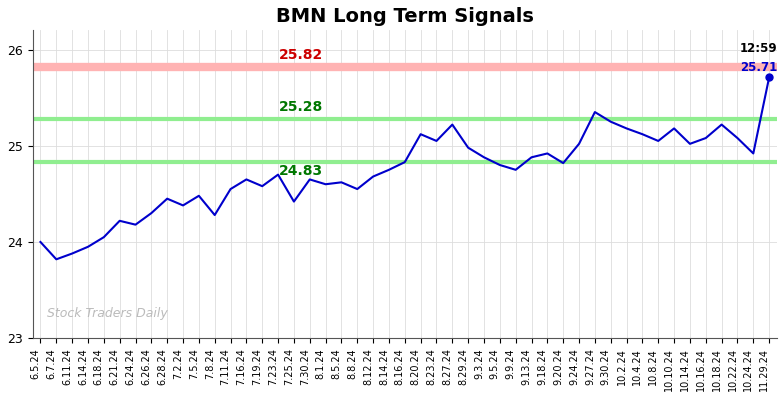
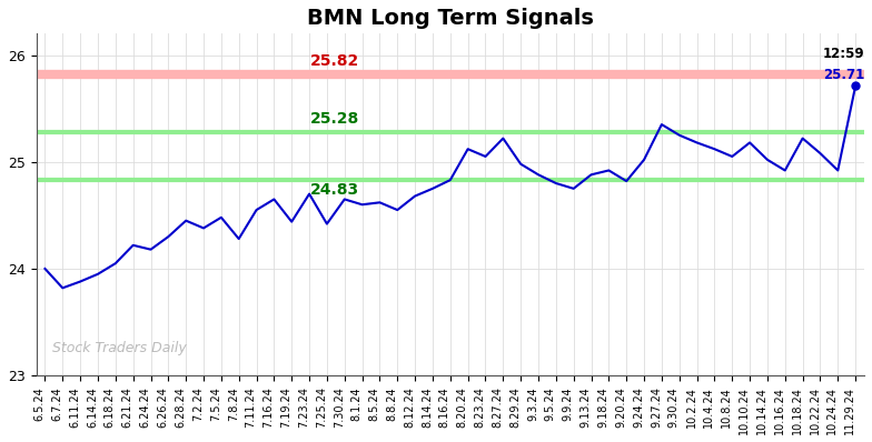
7.19.24: 24.58 -> 24.44
10.16.24: 25.08 -> 24.92
